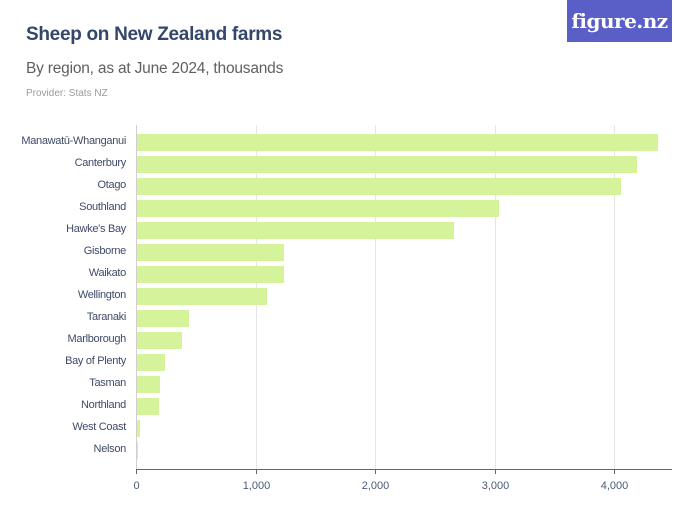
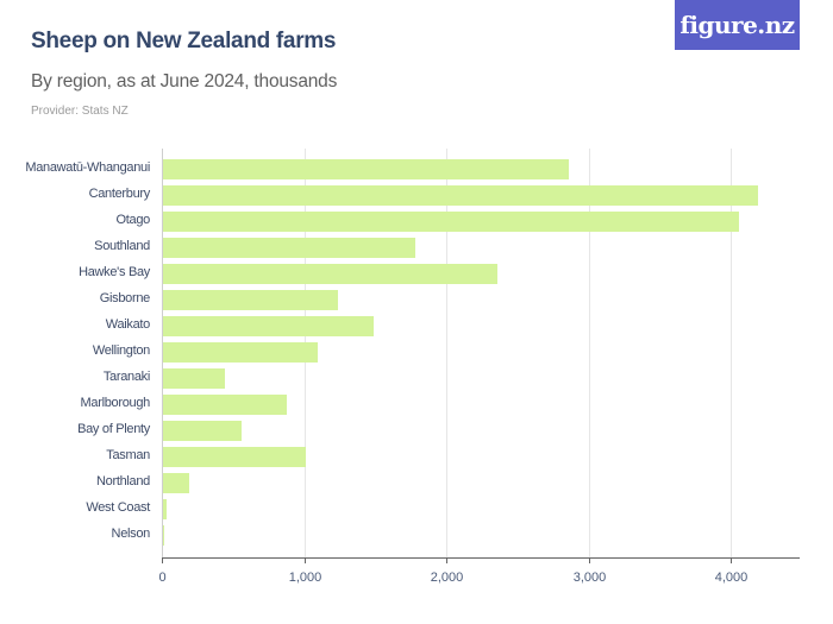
Manawatū-Whanganui: 4360 -> 2850
Southland: 3030 -> 1770
Hawke's Bay: 2660 -> 2350
Waikato: 1230 -> 1480
Marlborough: 380 -> 870
Bay of Plenty: 240 -> 550
Tasman: 190 -> 1000
